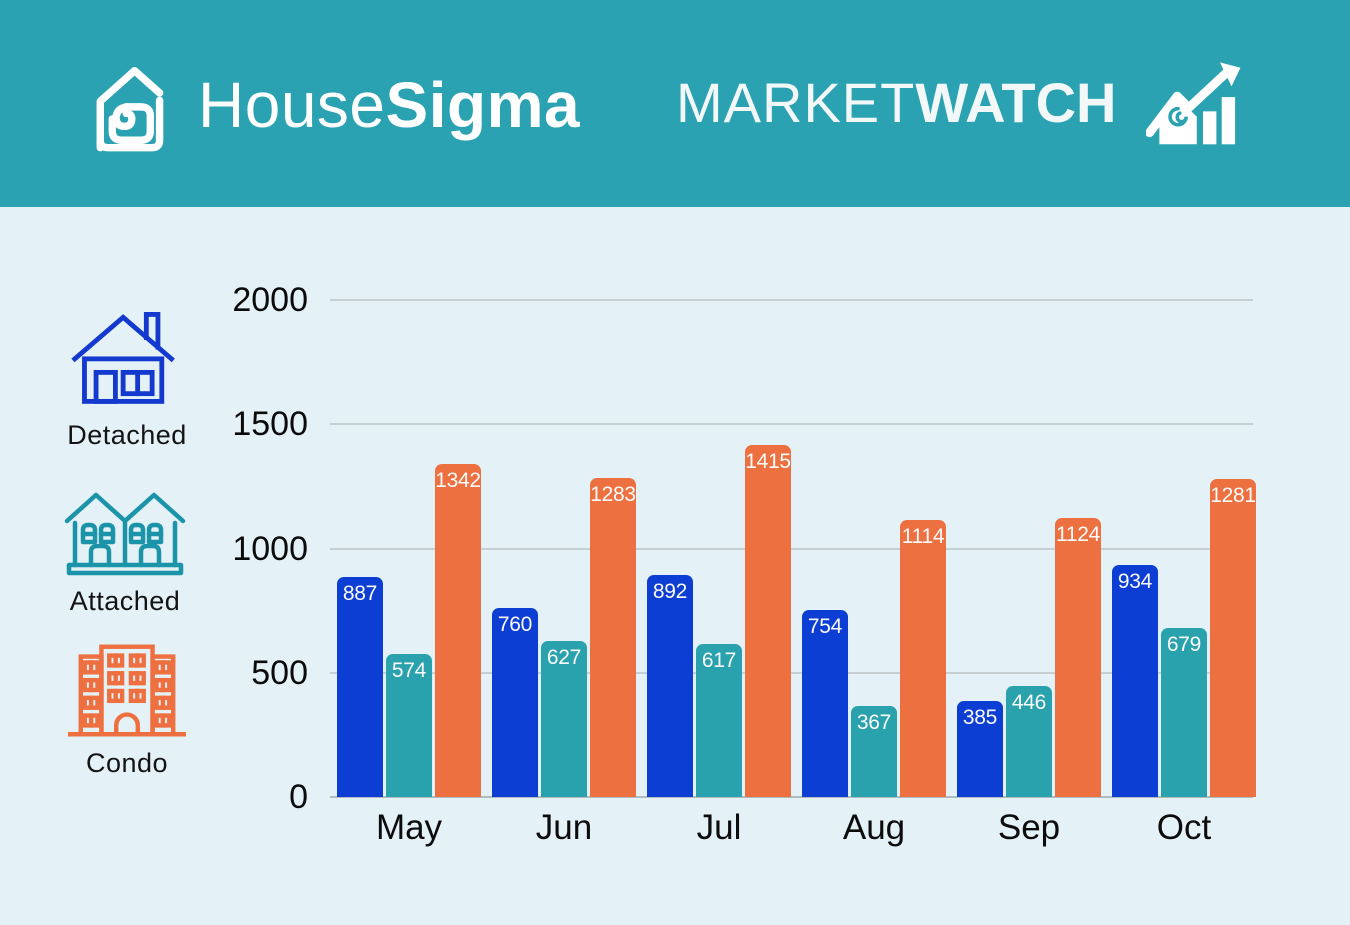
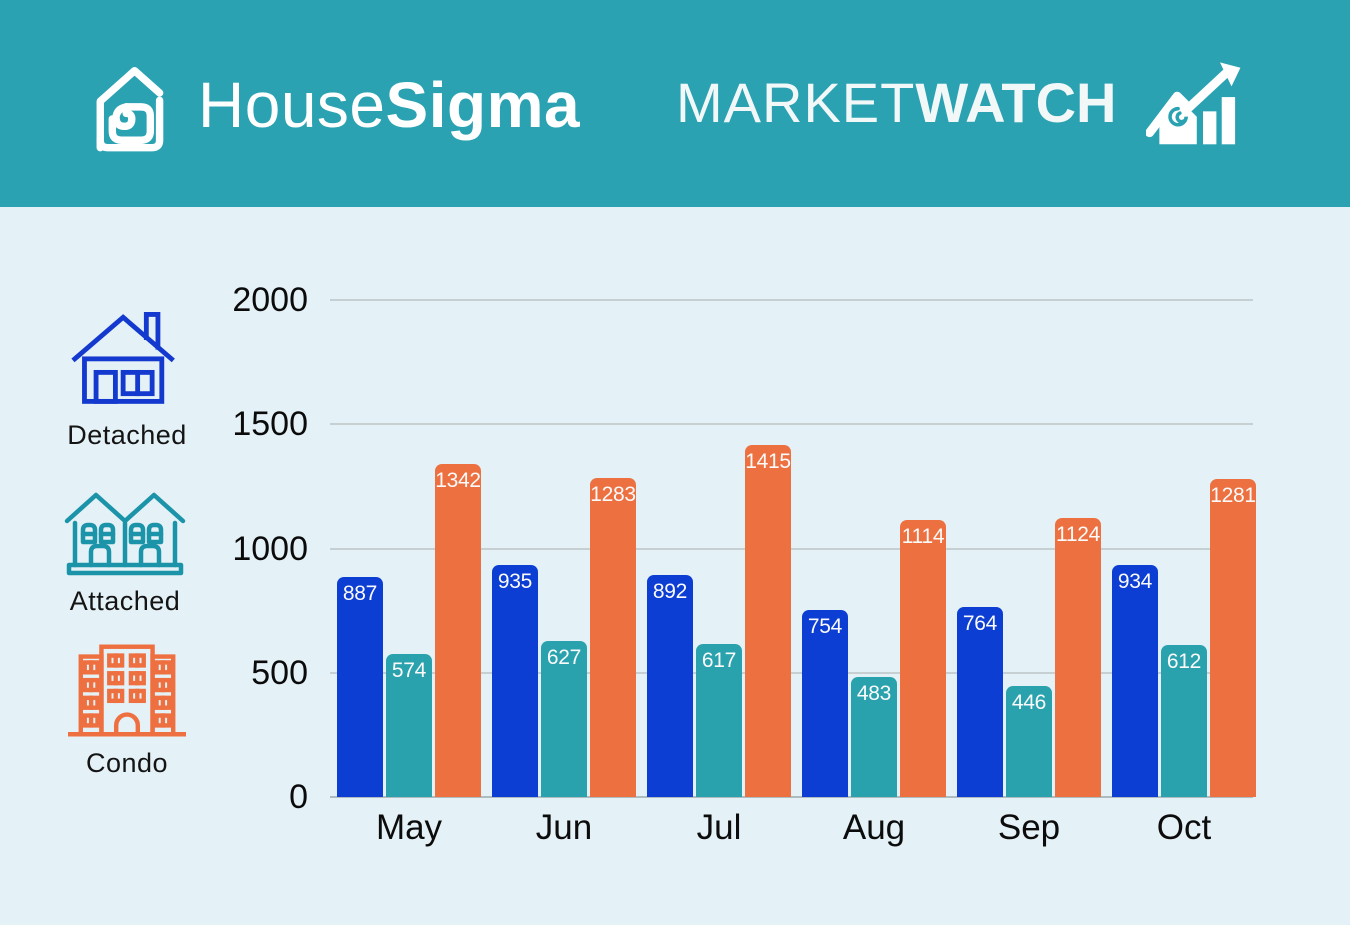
Detached/Jun: 760 -> 935
Attached/Aug: 367 -> 483
Detached/Sep: 385 -> 764
Attached/Oct: 679 -> 612
